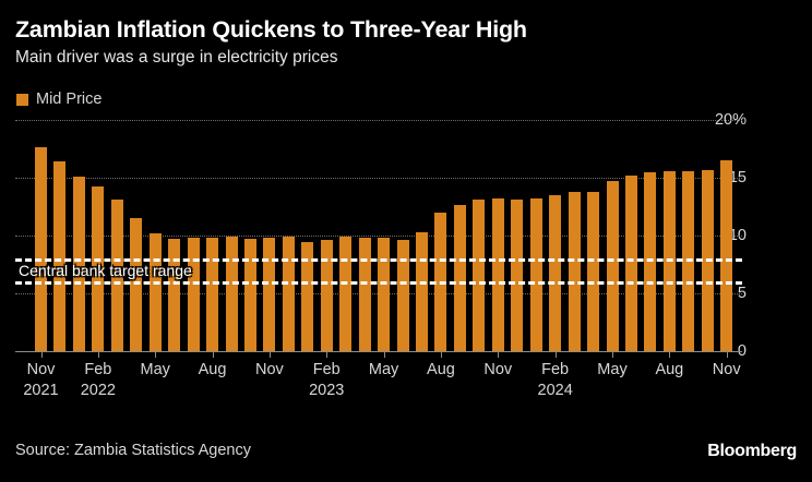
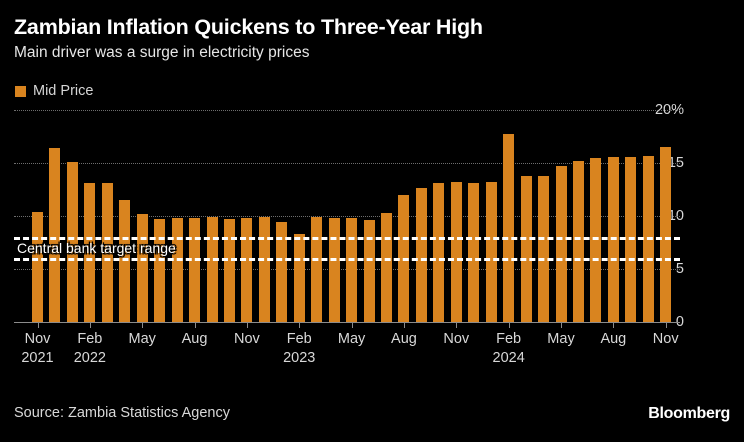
Nov 2021: 17.6% -> 10.4%
Feb 2022: 14.2% -> 13.1%
Feb 2023: 9.6% -> 8.3%
Feb 2024: 13.5% -> 17.7%
